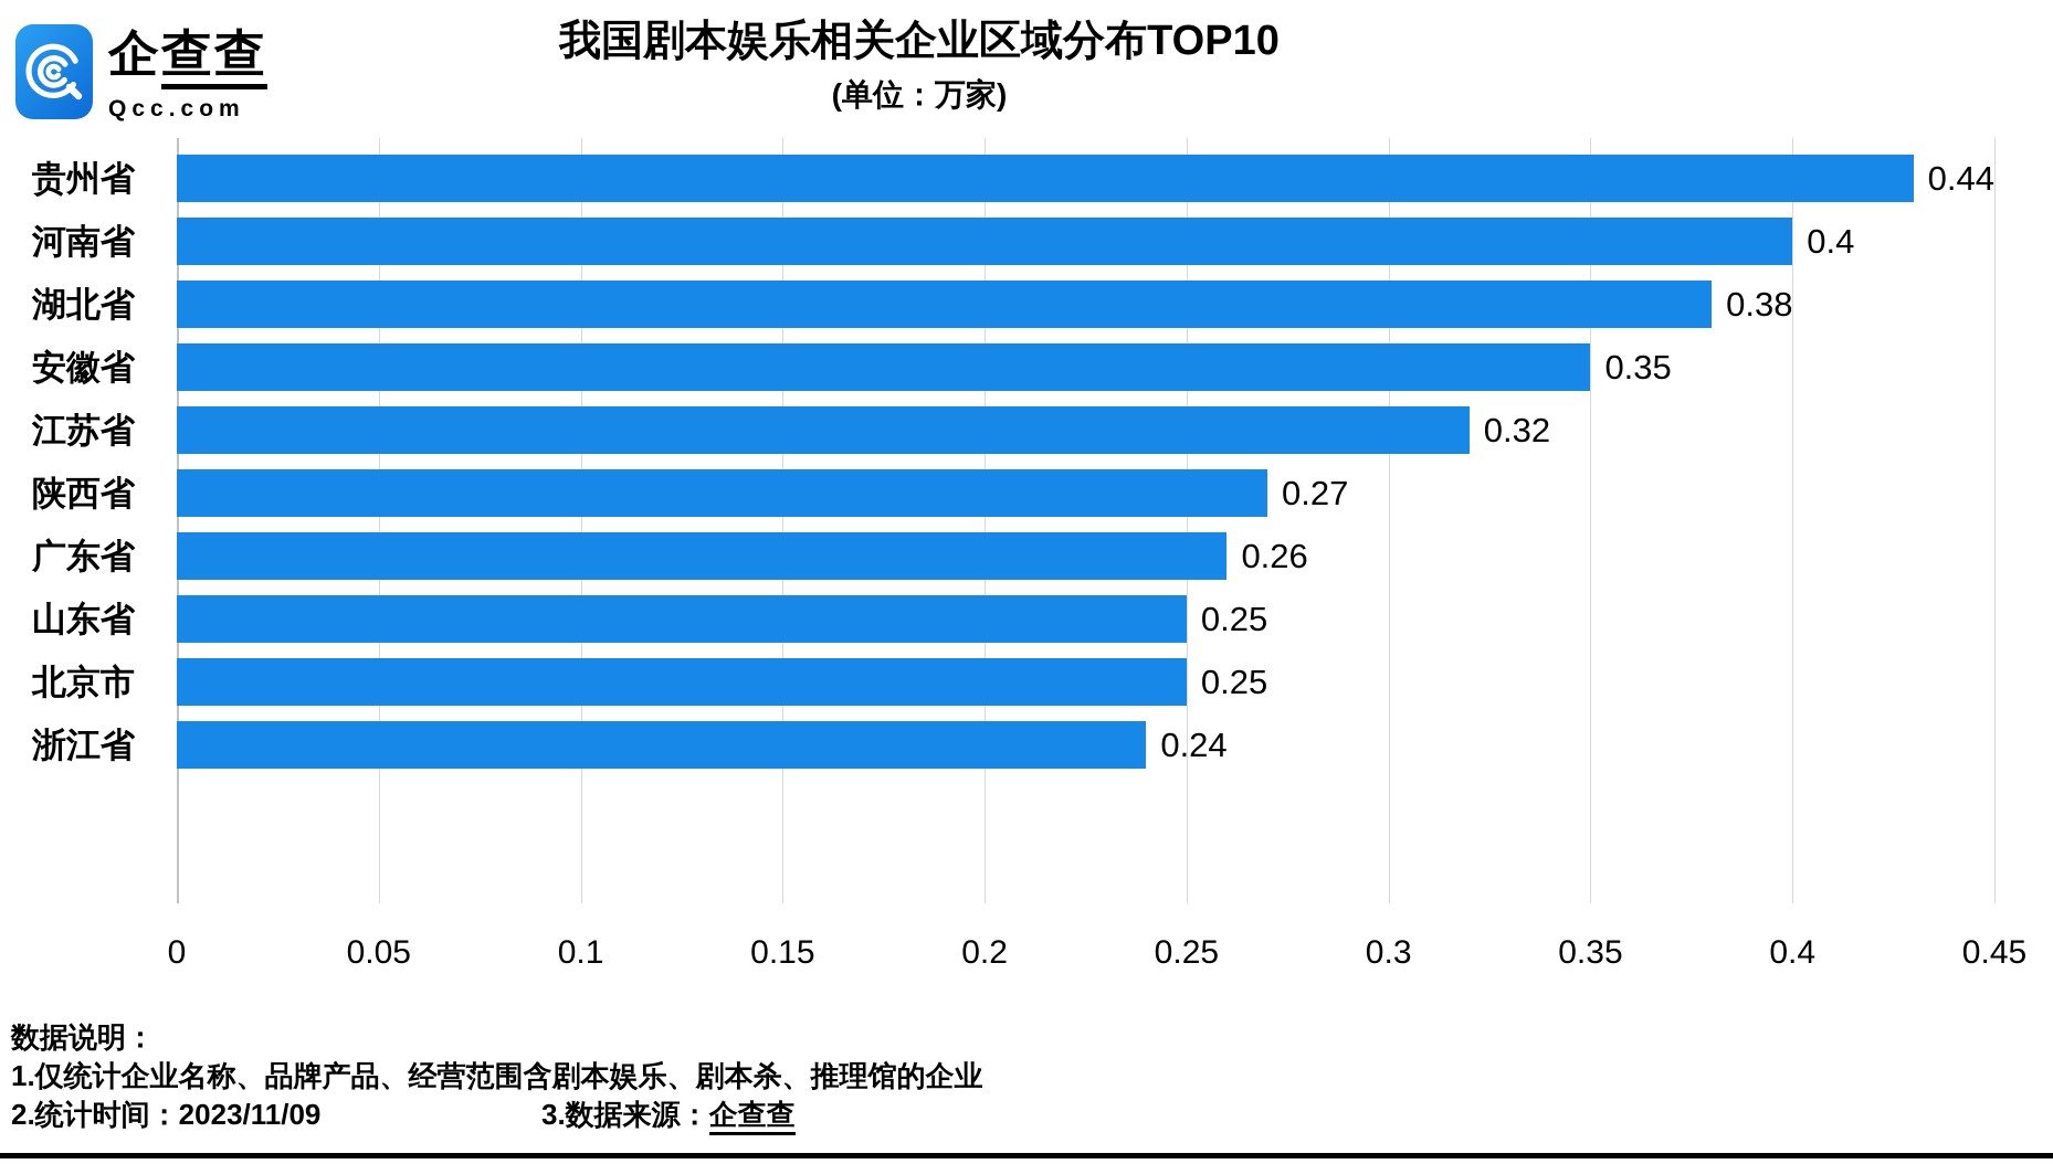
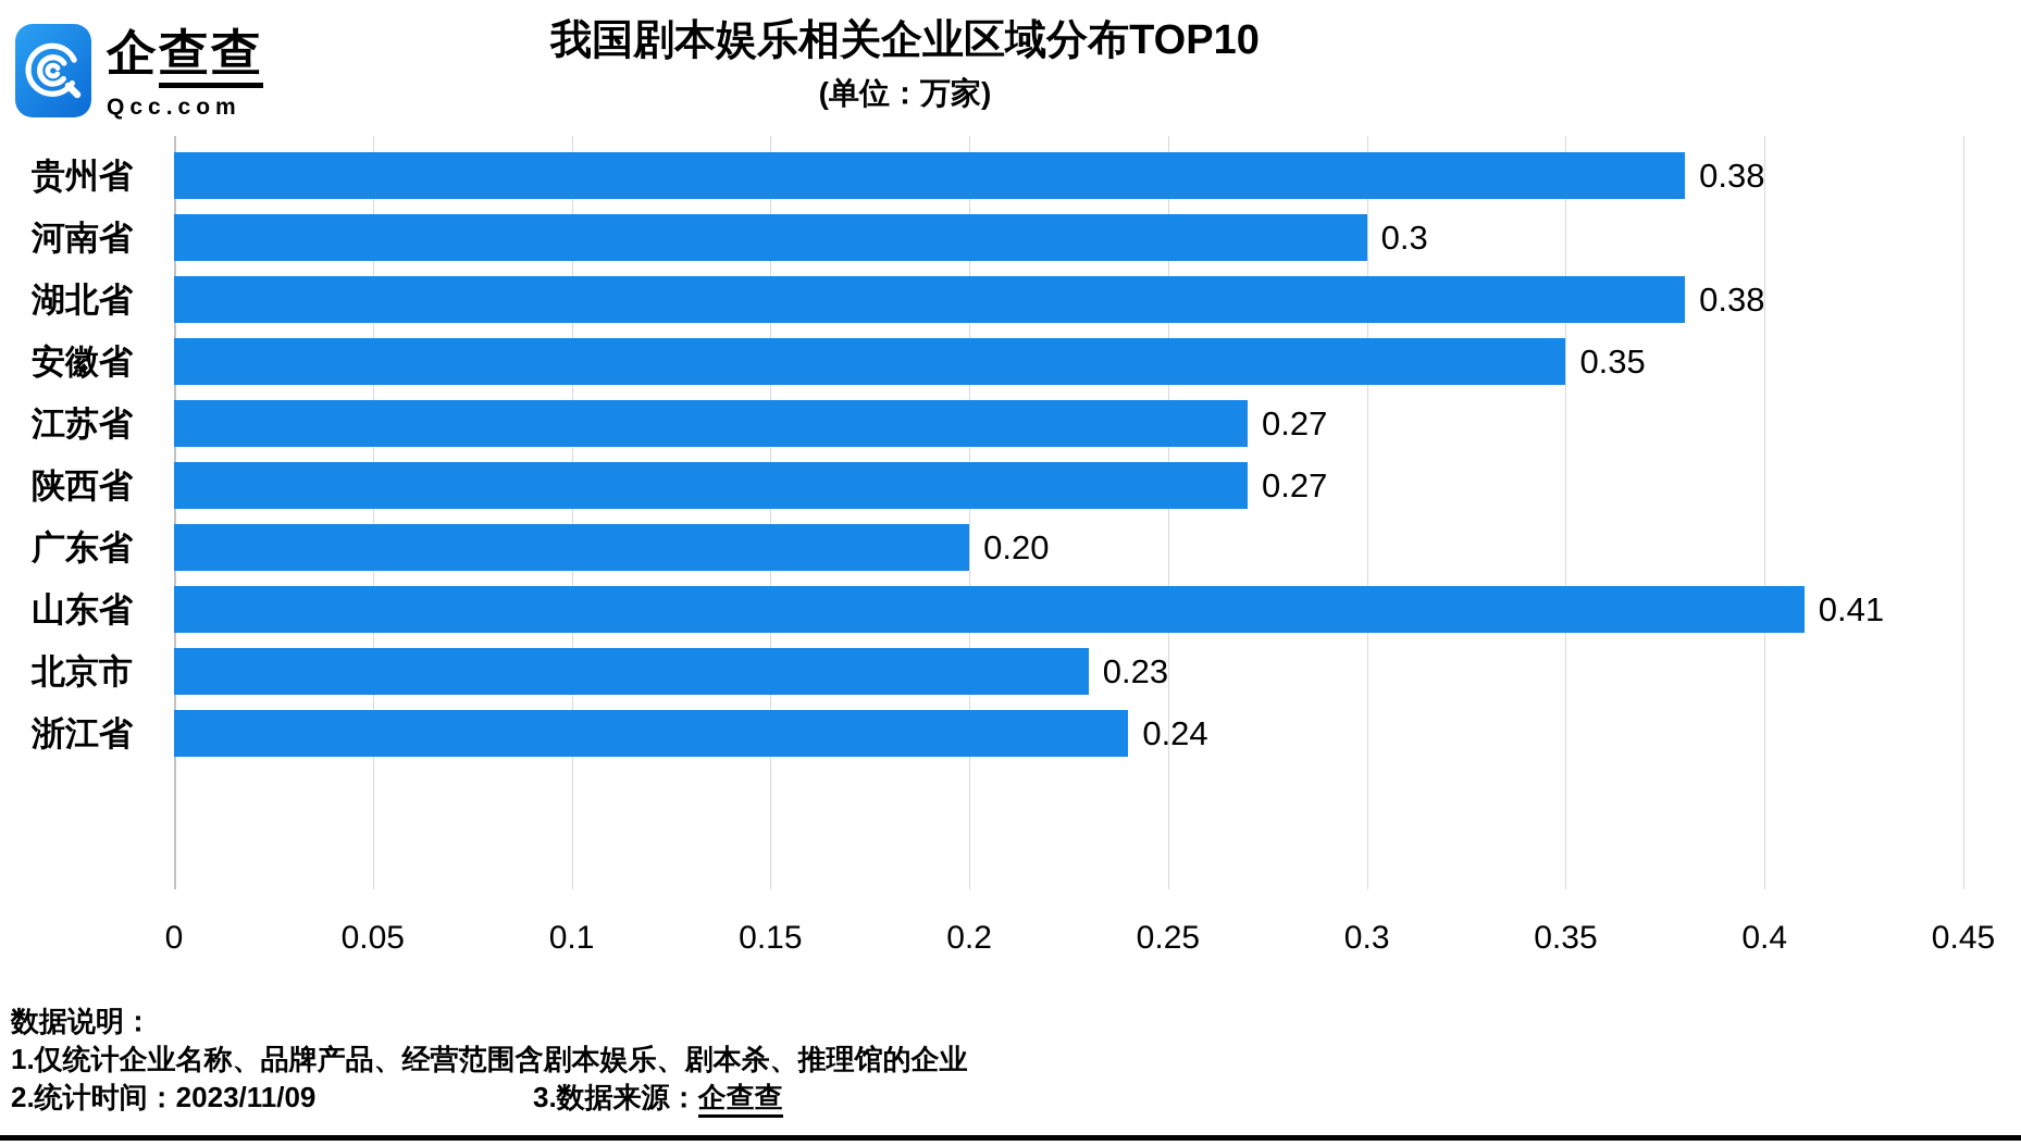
贵州省: 0.44 -> 0.38
河南省: 0.4 -> 0.3
江苏省: 0.32 -> 0.27
广东省: 0.26 -> 0.20
山东省: 0.25 -> 0.41
北京市: 0.25 -> 0.23
